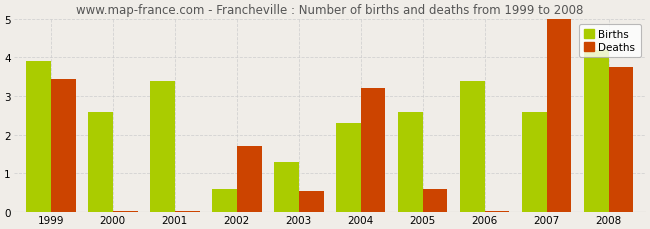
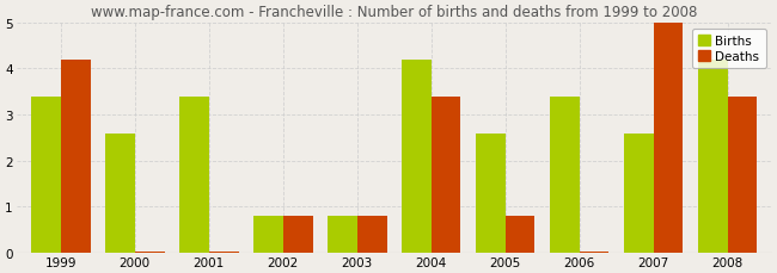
Births/1999: 3.9 -> 3.4
Deaths/1999: 3.45 -> 4.20
Births/2002: 0.6 -> 0.8
Deaths/2002: 1.70 -> 0.80
Births/2003: 1.3 -> 0.8
Deaths/2003: 0.55 -> 0.80
Births/2004: 2.3 -> 4.2
Deaths/2004: 3.20 -> 3.40
Deaths/2005: 0.60 -> 0.80
Deaths/2008: 3.75 -> 3.40
